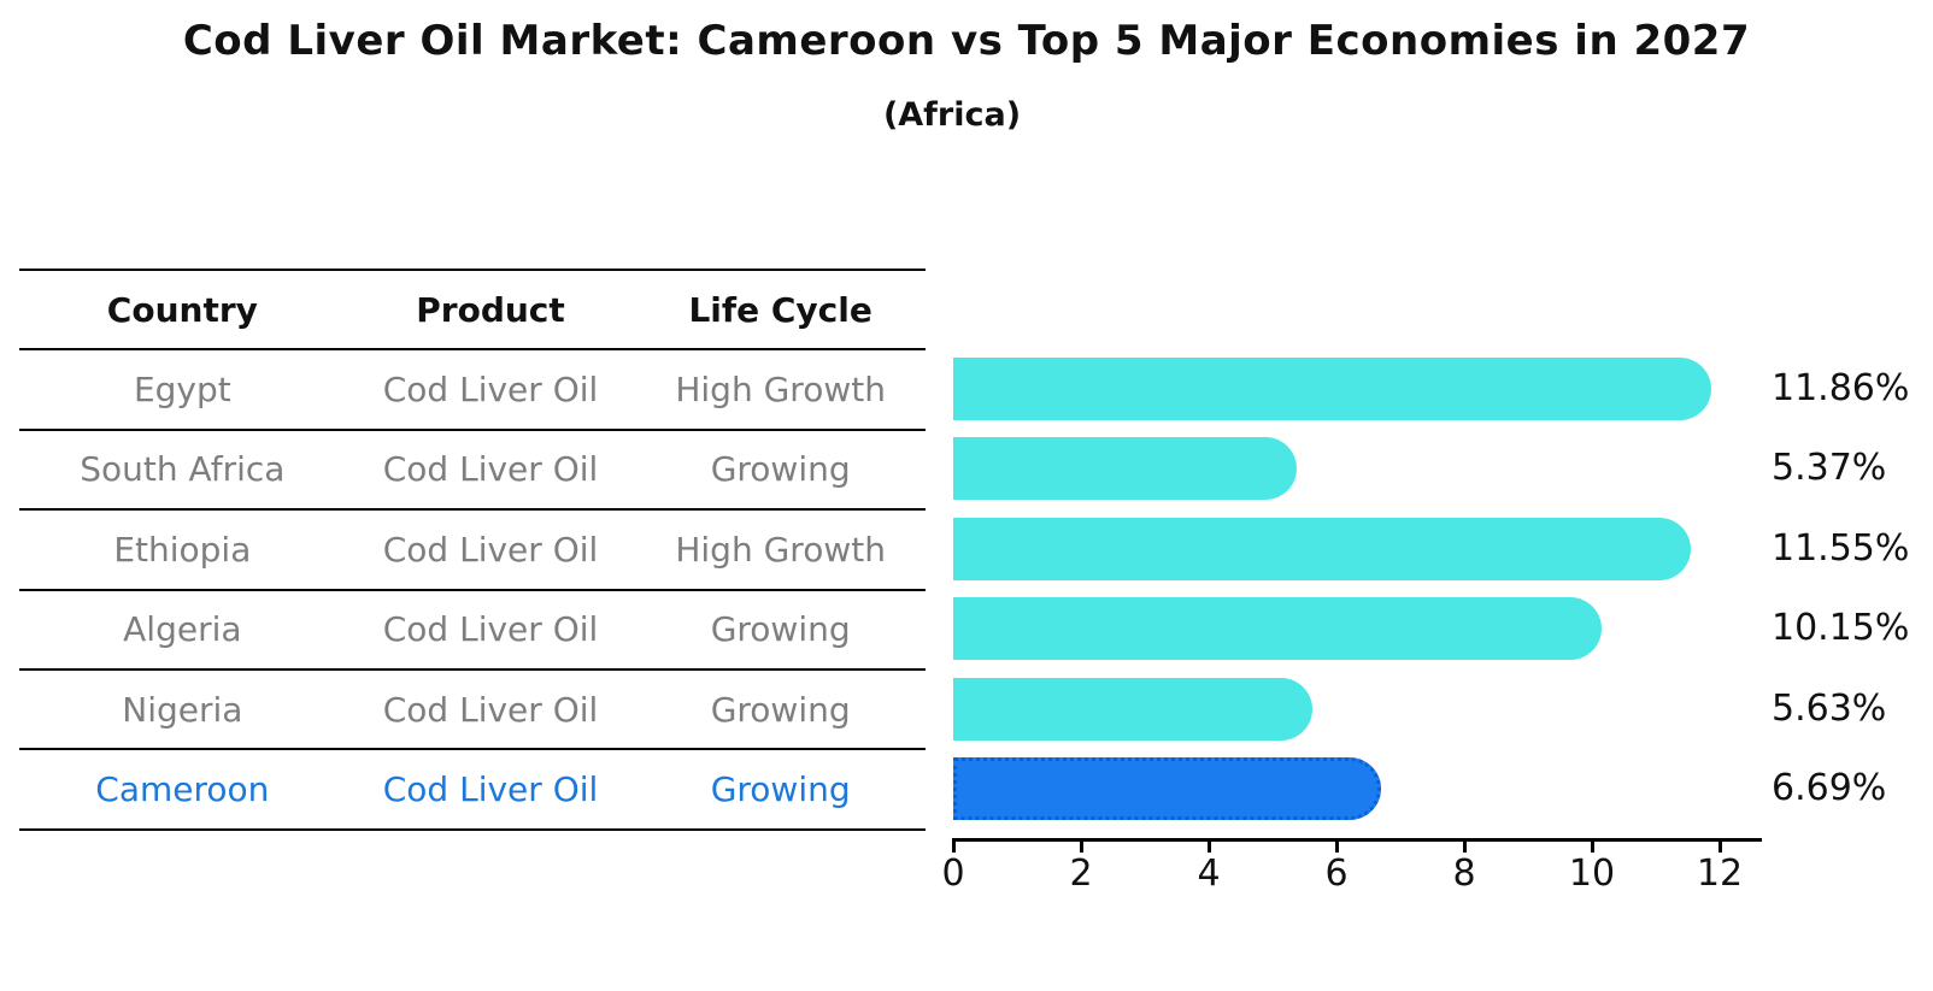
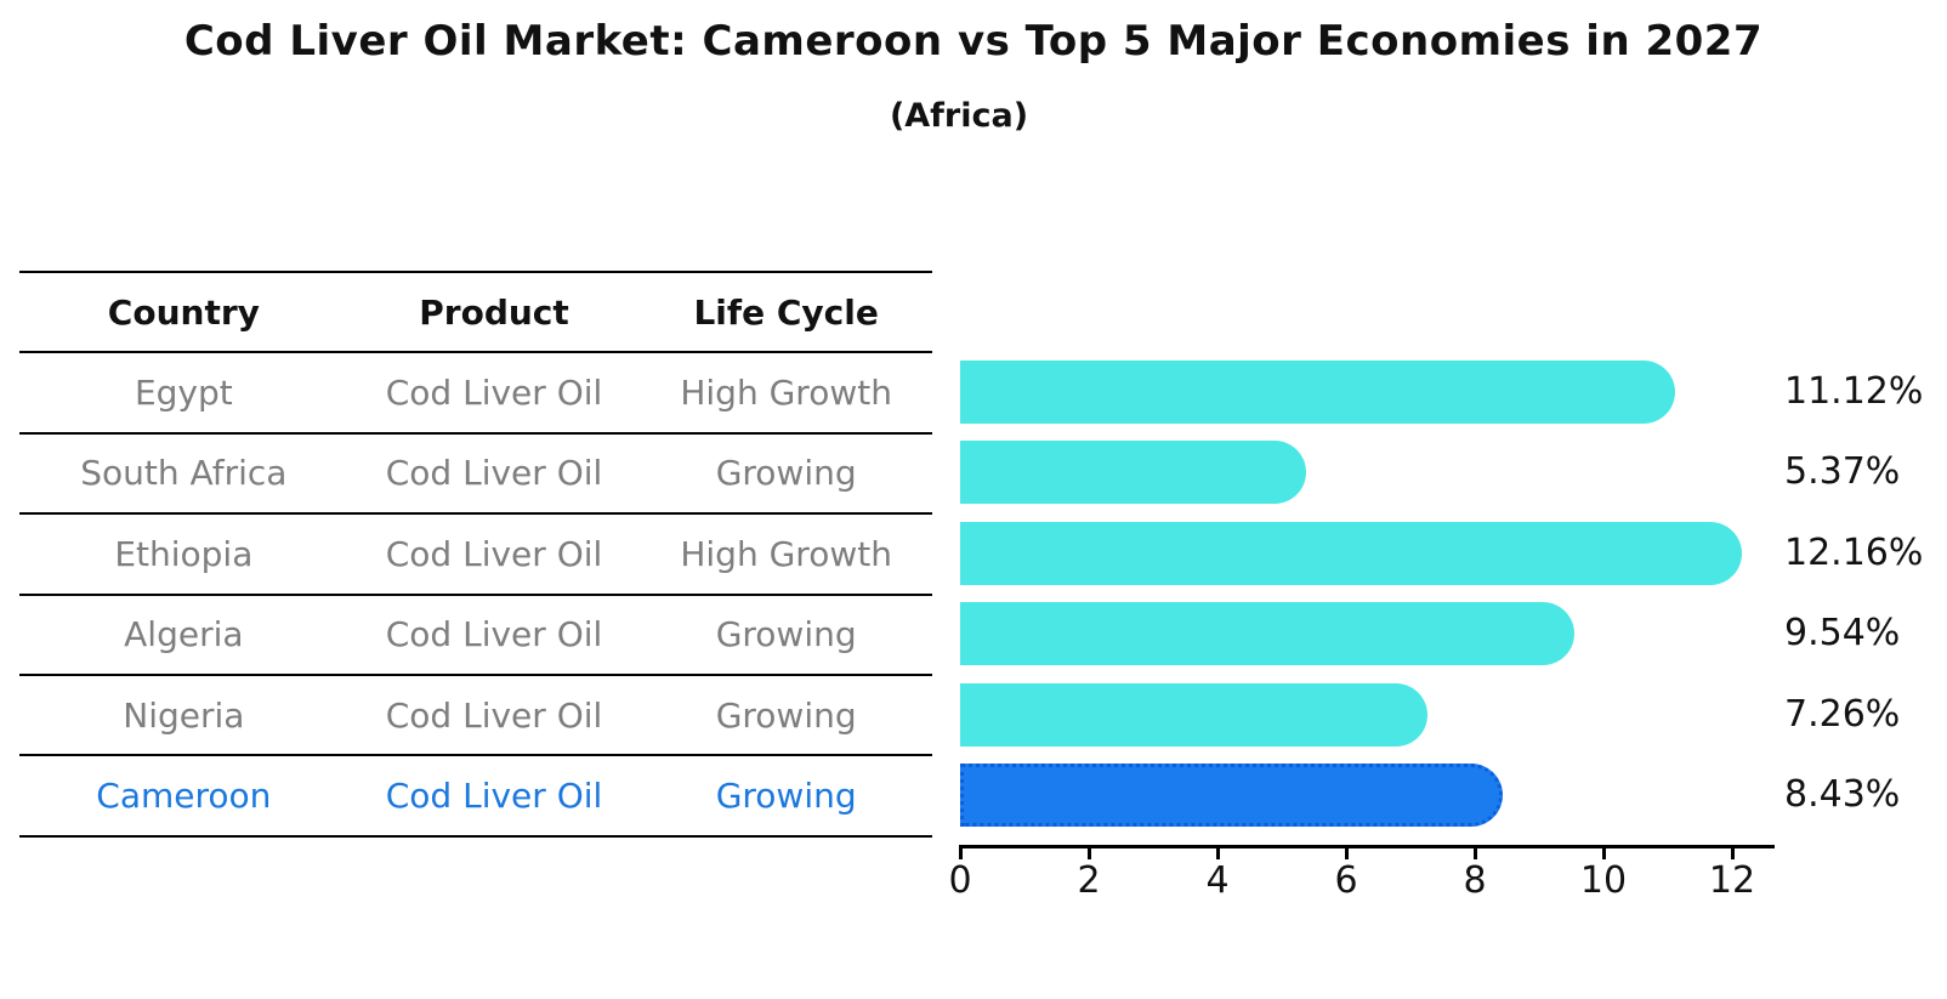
Egypt: 11.86% -> 11.12%
Ethiopia: 11.55% -> 12.16%
Algeria: 10.15% -> 9.54%
Nigeria: 5.63% -> 7.26%
Cameroon: 6.69% -> 8.43%
